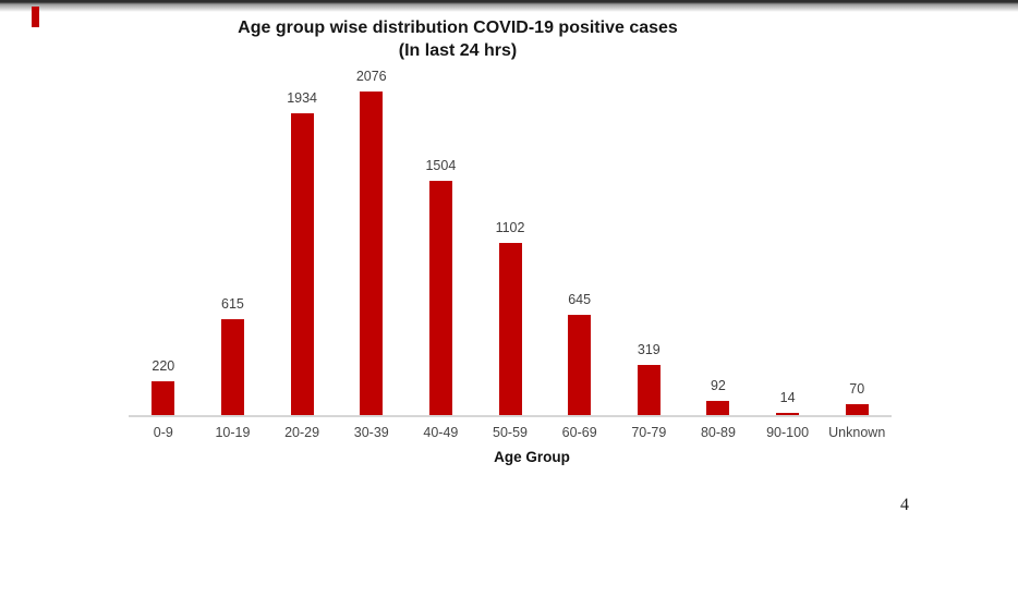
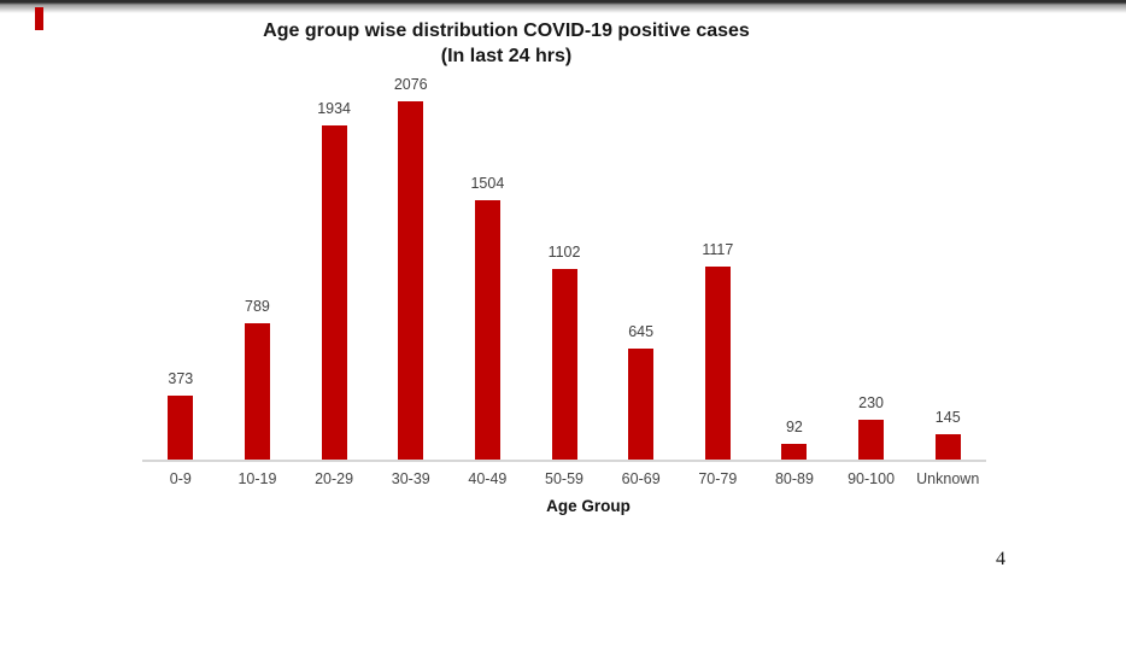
0-9: 220 -> 373
10-19: 615 -> 789
70-79: 319 -> 1117
90-100: 14 -> 230
Unknown: 70 -> 145
